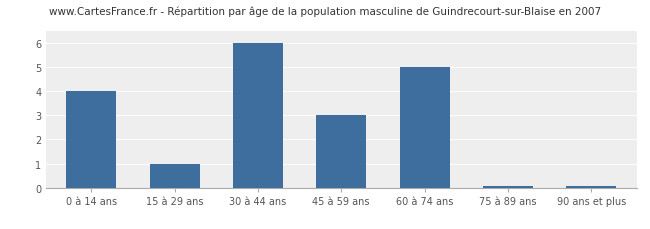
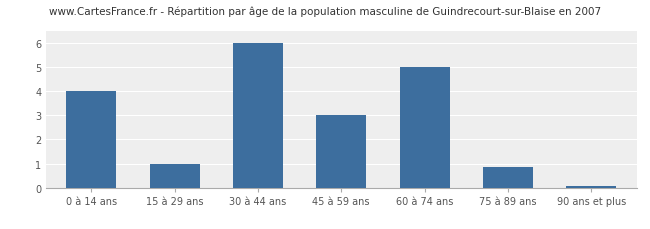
75 à 89 ans: 0.07 -> 0.85
